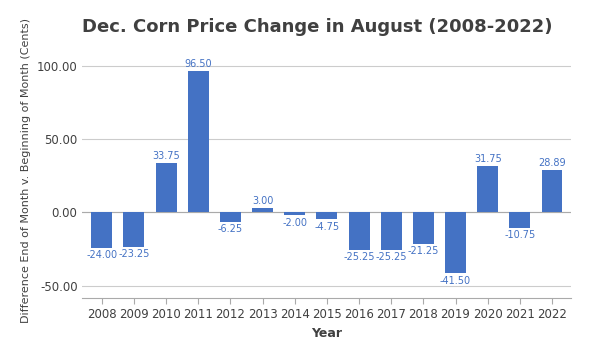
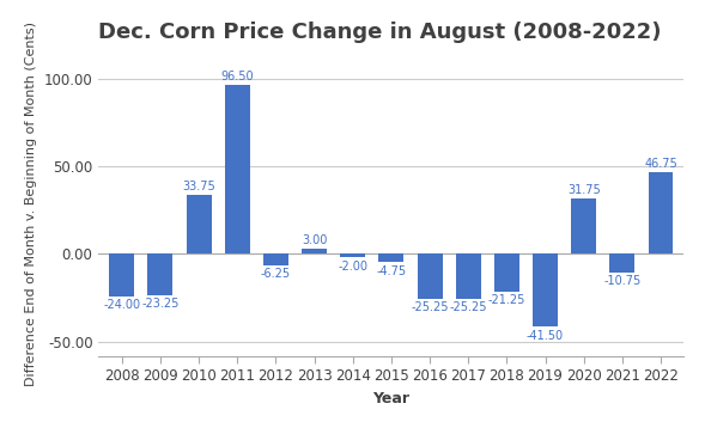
2022: 28.89 -> 46.75
